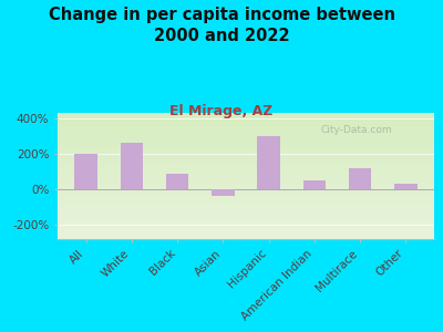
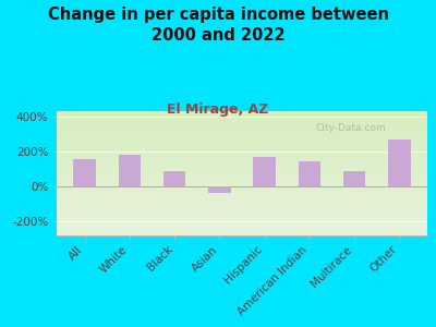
All: 200% -> 160%
White: 260% -> 180%
Hispanic: 300% -> 170%
American Indian: 50% -> 140%
Multirace: 120% -> 80%
Other: 30% -> 260%
